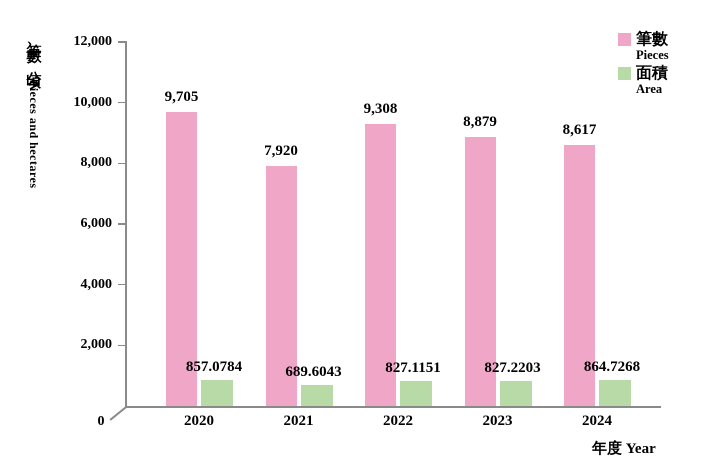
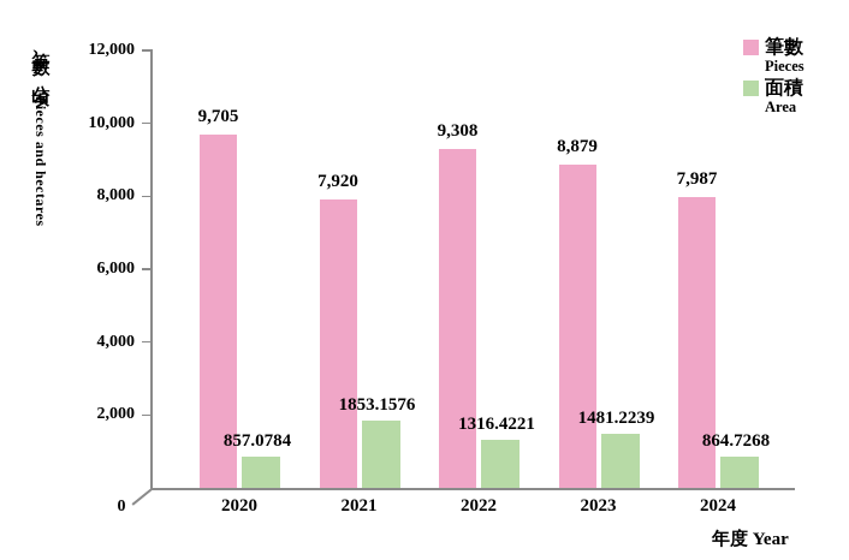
面積/2021: 689.6043 -> 1853.1576
面積/2022: 827.1151 -> 1316.4221
面積/2023: 827.2203 -> 1481.2239
筆數/2024: 8,617 -> 7,987
